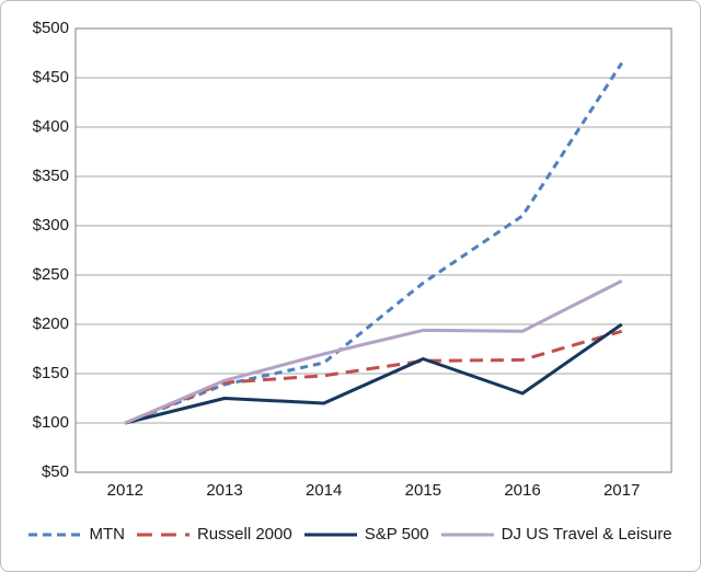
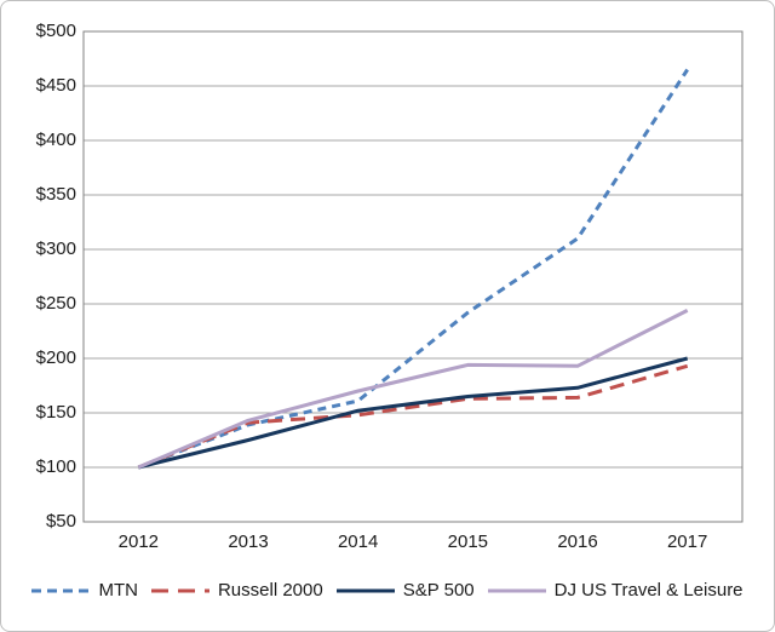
S&P 500/2014: $120 -> $150
S&P 500/2016: $130 -> $170
